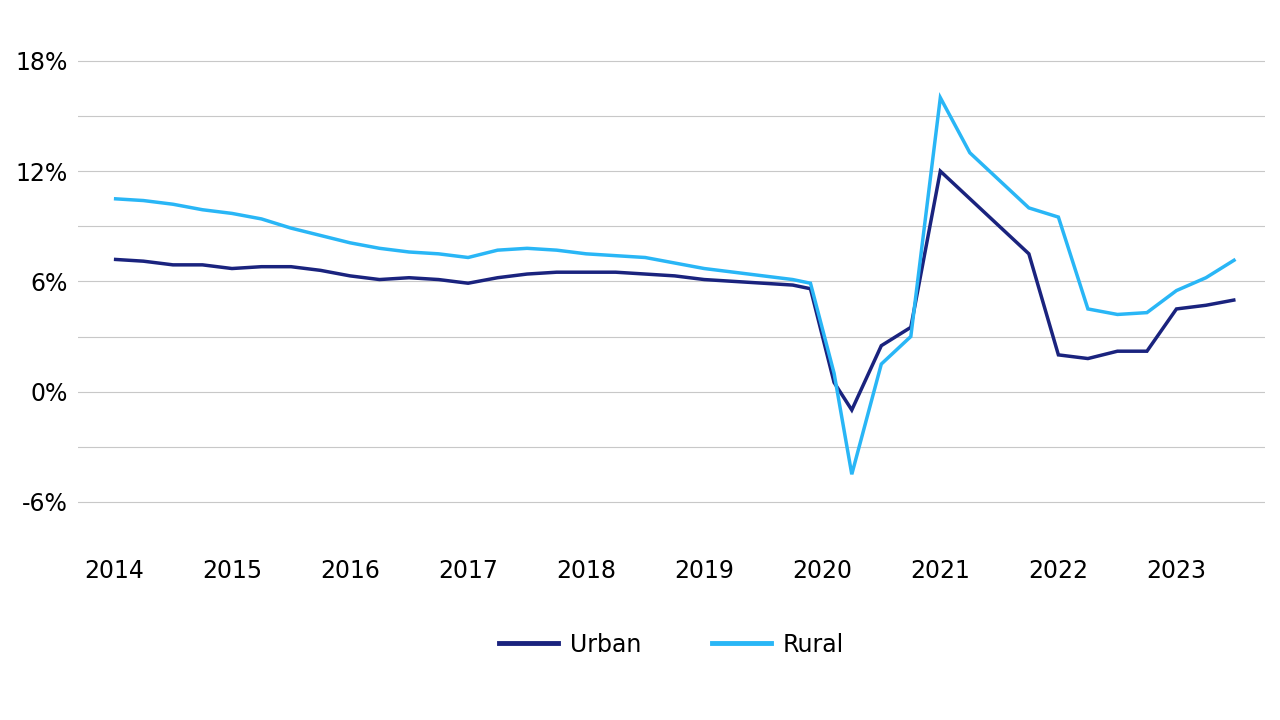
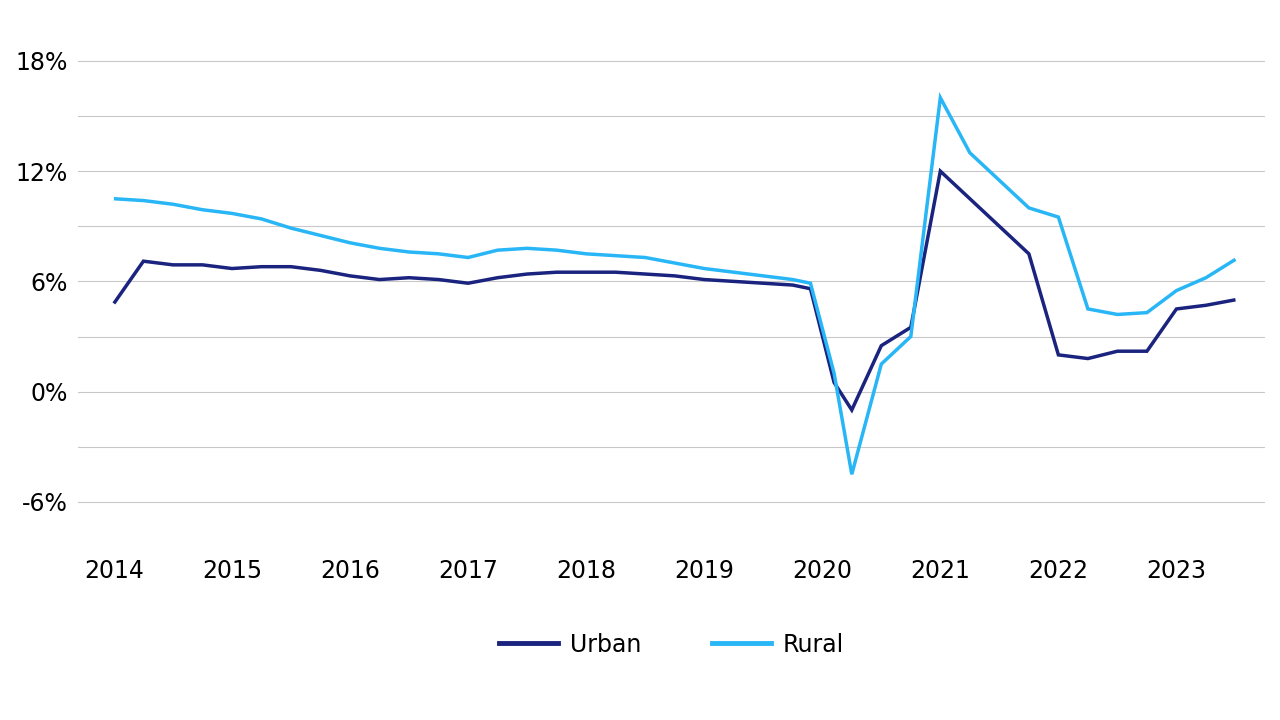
Urban/2014: 7.2% -> 4.8%
